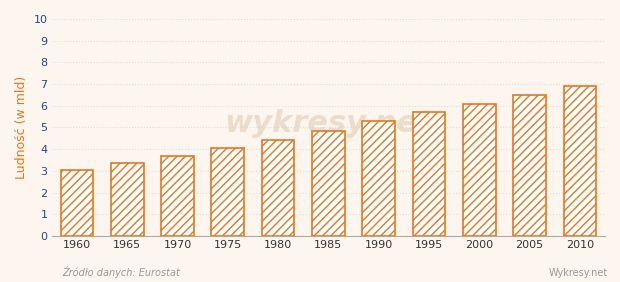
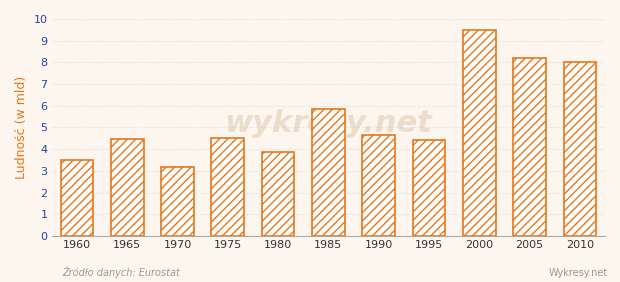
1960: 3.02 -> 3.50
1965: 3.34 -> 4.45
1970: 3.70 -> 3.20
1975: 4.07 -> 4.50
1980: 4.43 -> 3.85
1985: 4.83 -> 5.85
1990: 5.32 -> 4.65
1995: 5.72 -> 4.40
2000: 6.09 -> 9.50
2005: 6.51 -> 8.20
2010: 6.91 -> 8.00
